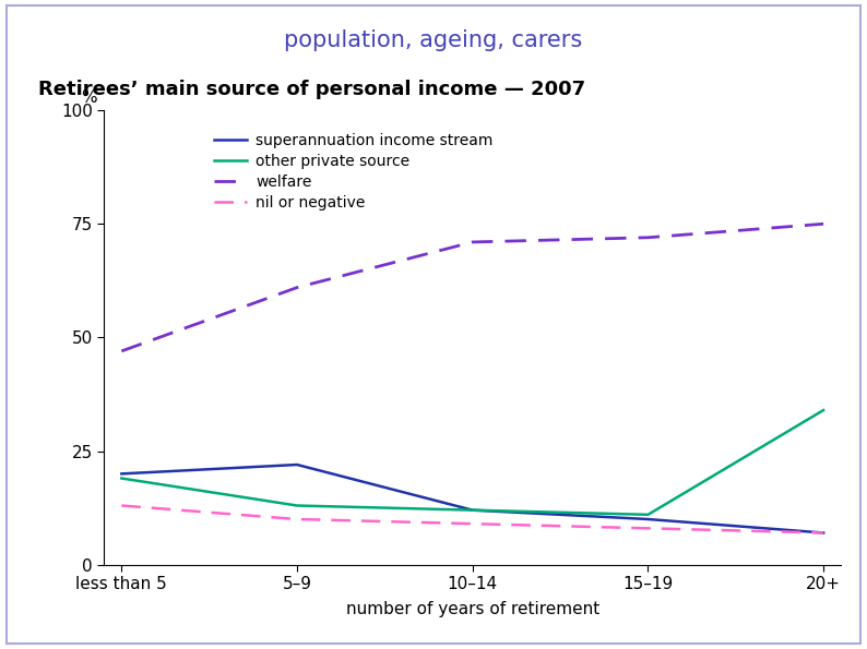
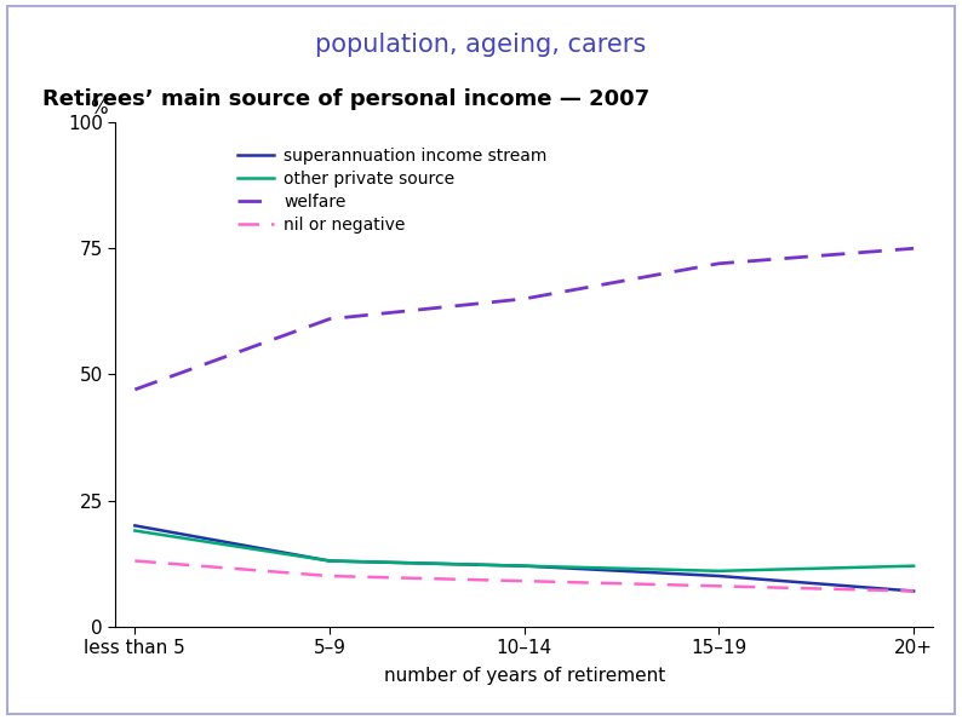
superannuation income stream/5–9: 22 -> 13
welfare/10–14: 71 -> 65
other private source/20+: 34 -> 12
